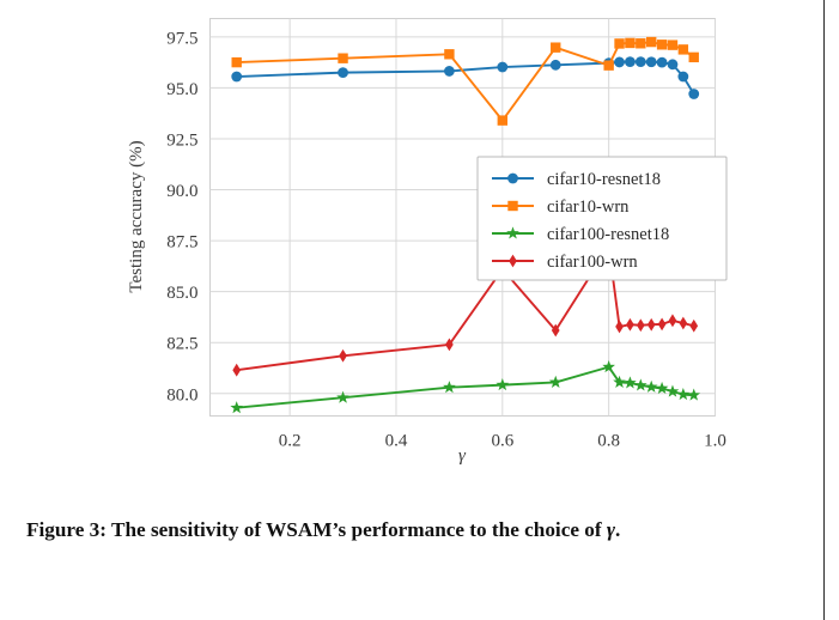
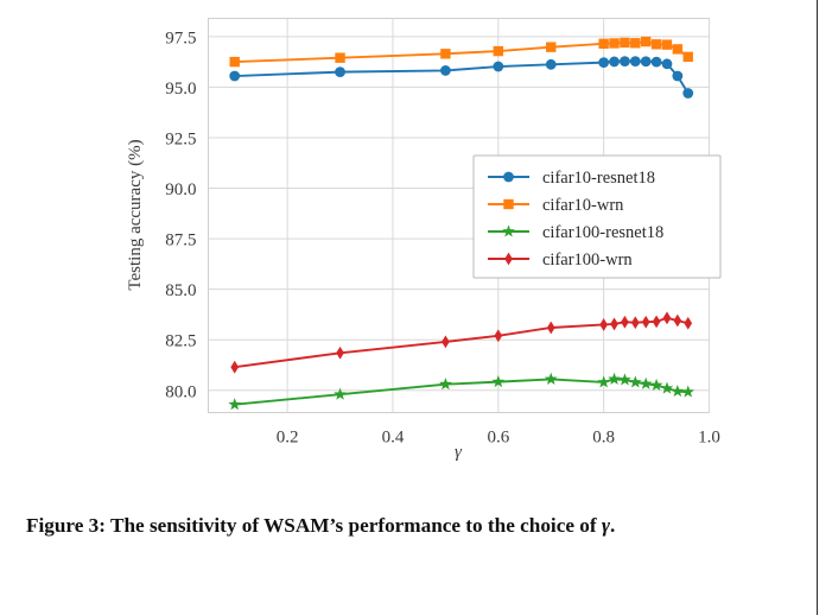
cifar10-wrn/0.6: 93.4 -> 96.8
cifar100-wrn/0.6: 86.1 -> 82.7
cifar10-wrn/0.8: 96.1 -> 97.2
cifar100-resnet18/0.8: 81.3 -> 80.4
cifar100-wrn/0.8: 87.2 -> 83.2
